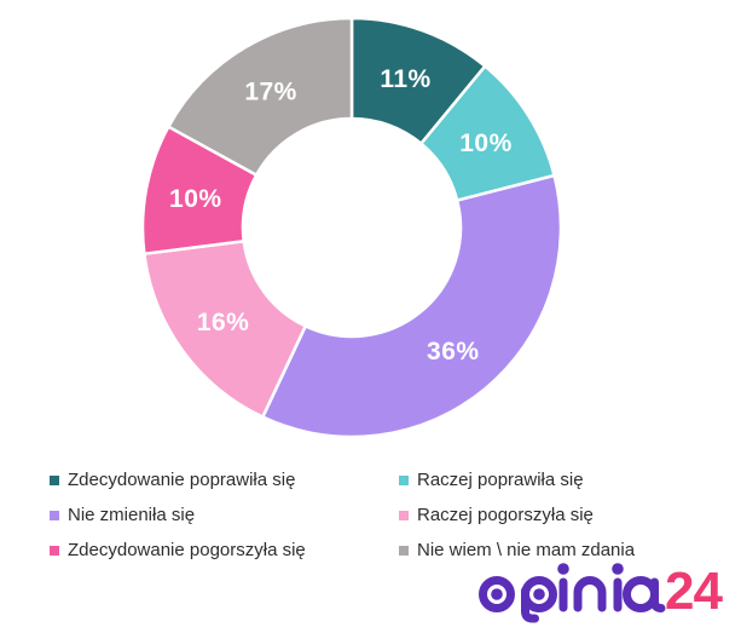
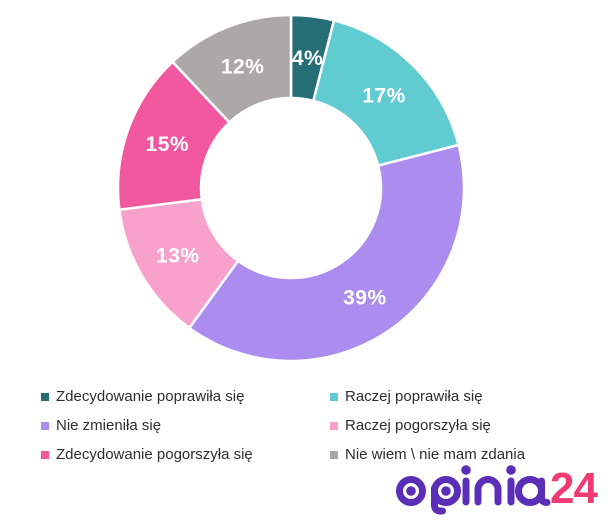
Zdecydowanie poprawiła się: 11% -> 4%
Raczej poprawiła się: 10% -> 17%
Nie zmieniła się: 36% -> 39%
Raczej pogorszyła się: 16% -> 13%
Zdecydowanie pogorszyła się: 10% -> 15%
Nie wiem \ nie mam zdania: 17% -> 12%
